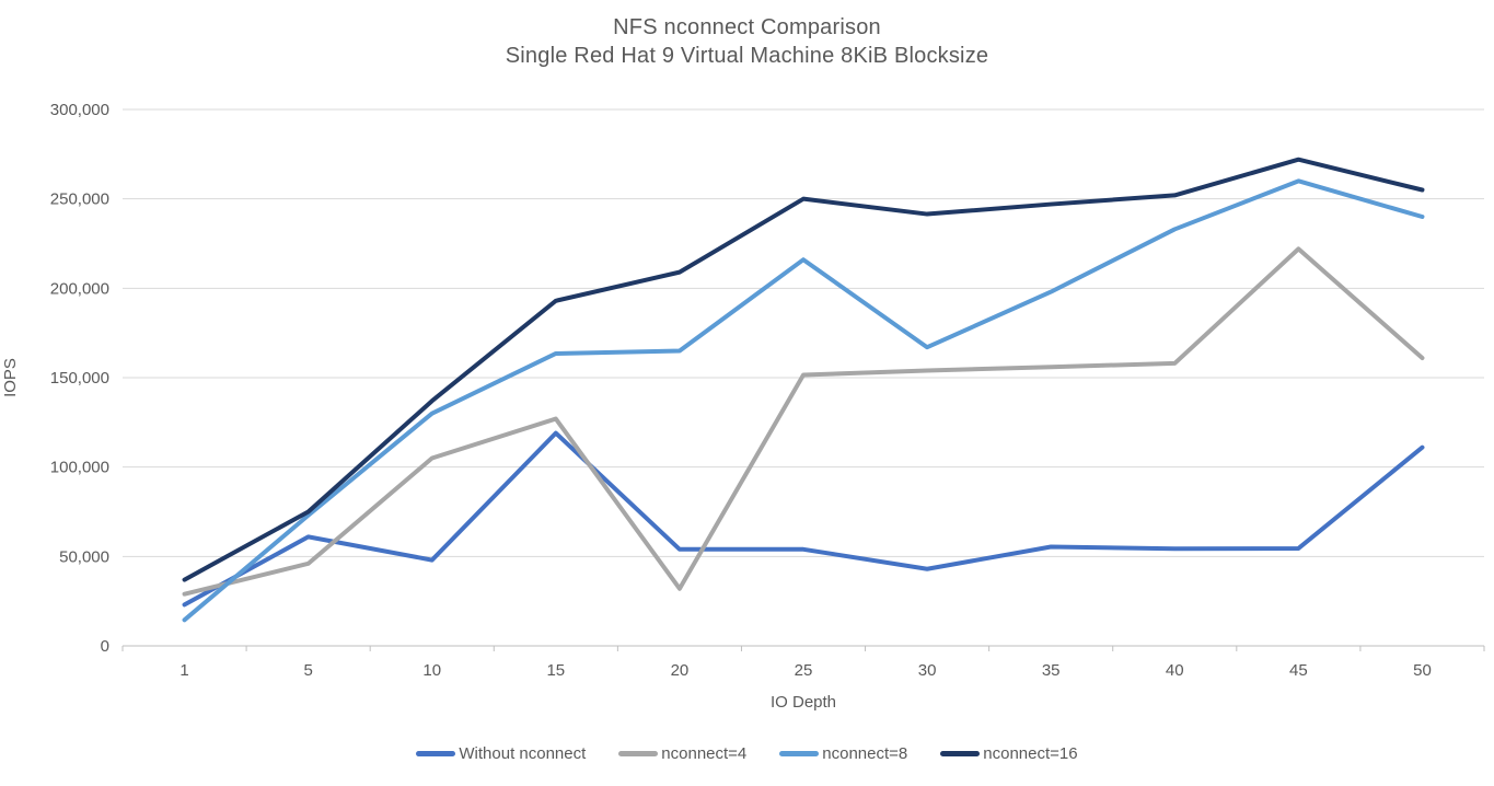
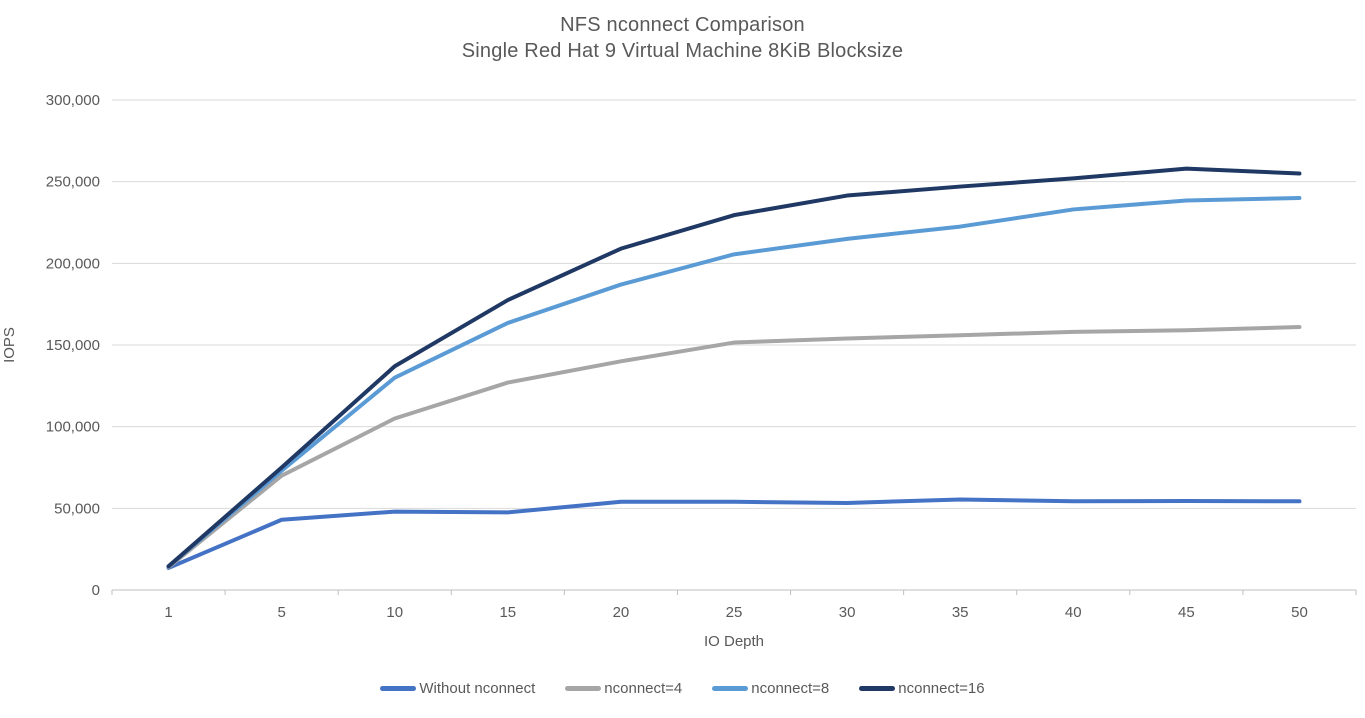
Without nconnect/1: 23000 -> 14000
nconnect=4/1: 29000 -> 14000
nconnect=16/1: 37000 -> 14000
Without nconnect/5: 61000 -> 43000
nconnect=4/5: 46000 -> 70000
Without nconnect/15: 119000 -> 48000
nconnect=16/15: 193000 -> 178000
nconnect=4/20: 32000 -> 140000
nconnect=8/20: 165000 -> 187000
nconnect=8/25: 216000 -> 206000
nconnect=16/25: 250000 -> 230000
Without nconnect/30: 43000 -> 53000
nconnect=8/30: 167000 -> 215000
nconnect=8/35: 198000 -> 222000
nconnect=4/45: 222000 -> 159000
nconnect=8/45: 260000 -> 238000
nconnect=16/45: 272000 -> 258000
Without nconnect/50: 111000 -> 54000
